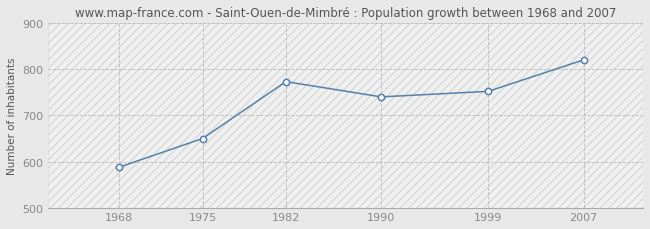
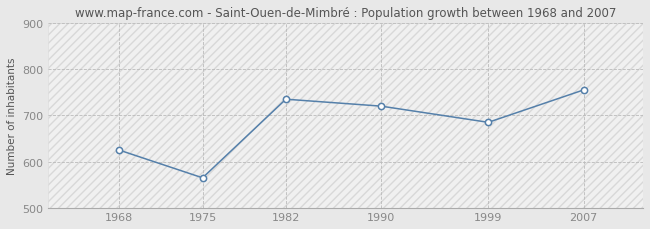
1968: 588 -> 625
1975: 650 -> 565
1982: 773 -> 735
1990: 740 -> 720
1999: 752 -> 685
2007: 820 -> 755
